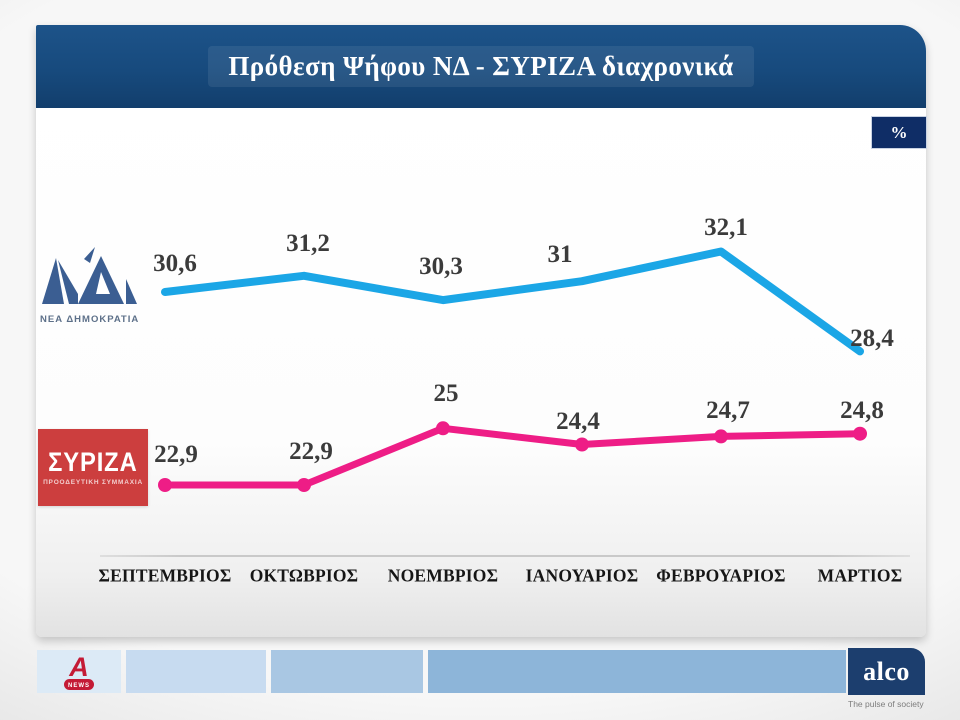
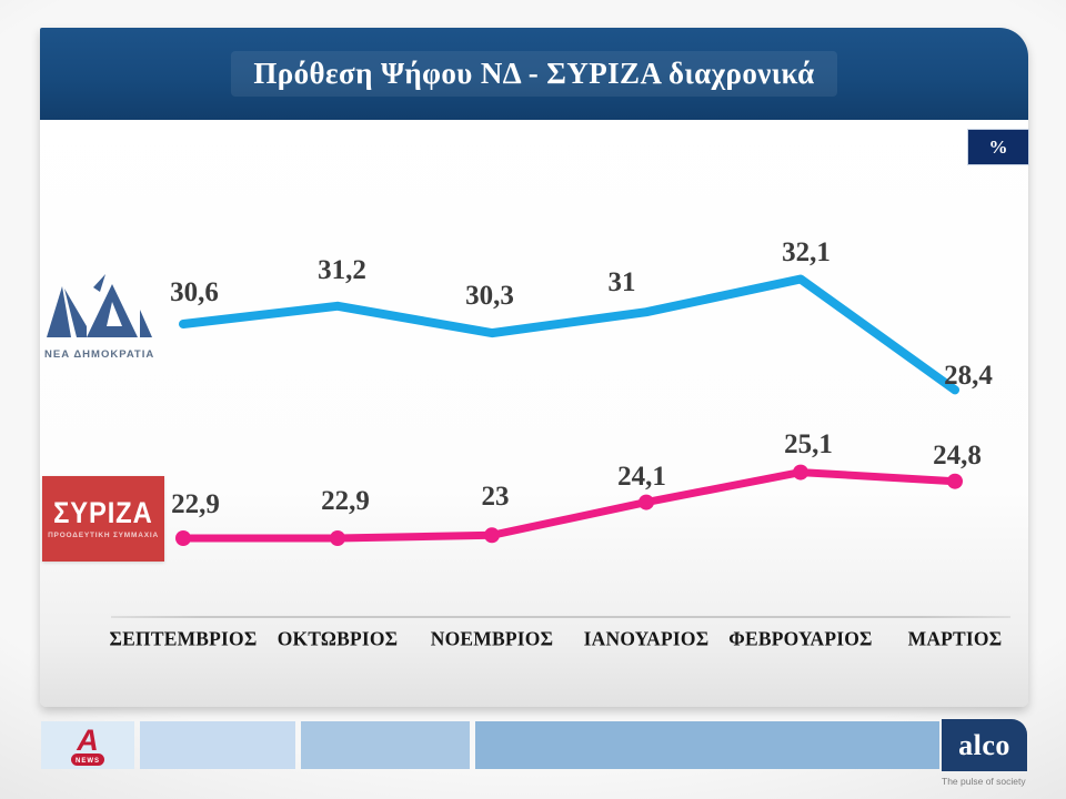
ΣΥΡΙΖΑ/ΝΟΕΜΒΡΙΟΣ: 25 -> 23
ΣΥΡΙΖΑ/ΙΑΝΟΥΑΡΙΟΣ: 24,4 -> 24,1
ΣΥΡΙΖΑ/ΦΕΒΡΟΥΑΡΙΟΣ: 24,7 -> 25,1
